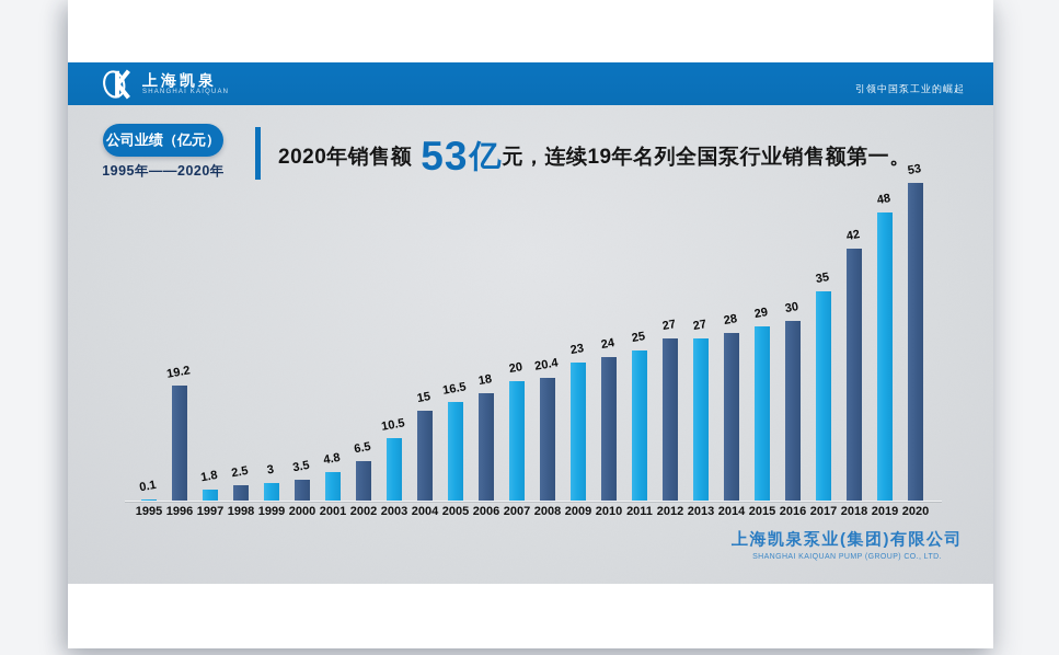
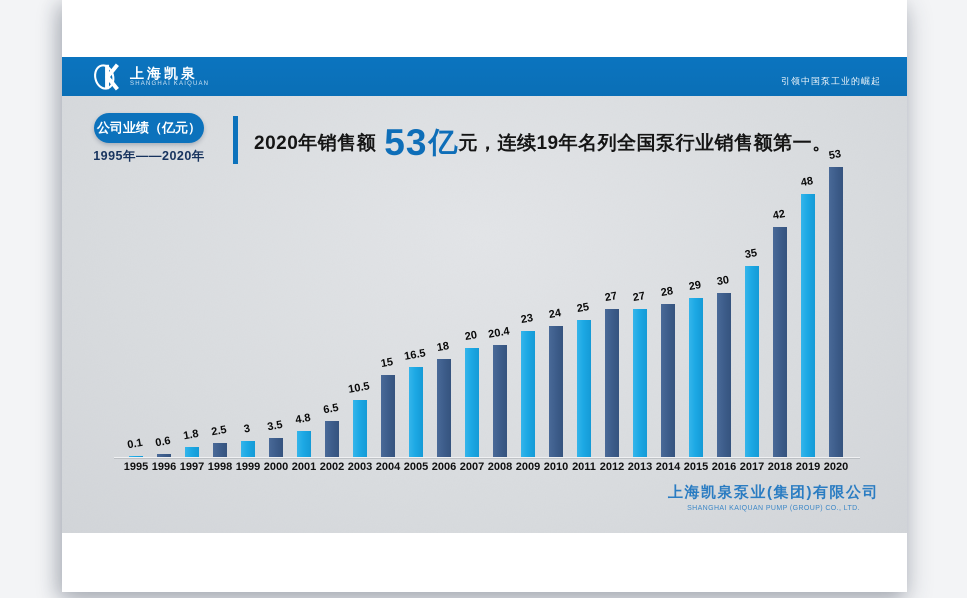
1996: 19.2 -> 0.6
